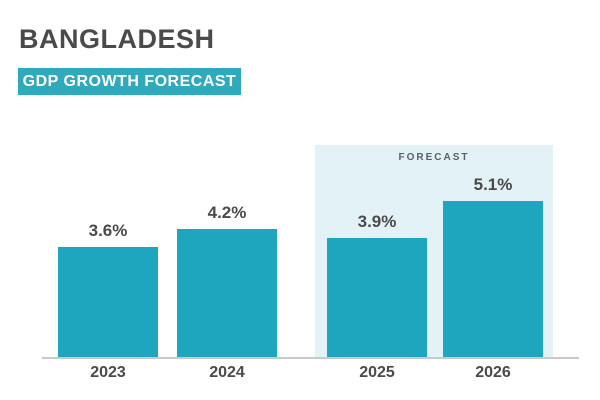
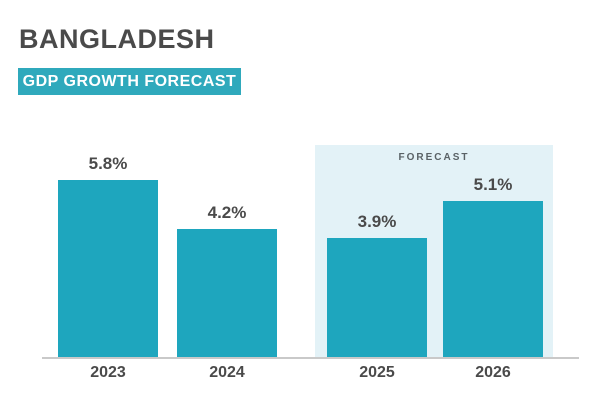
2023: 3.6% -> 5.8%
